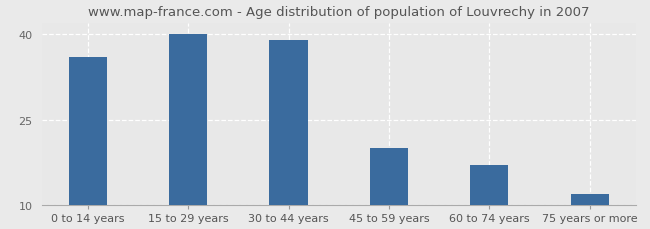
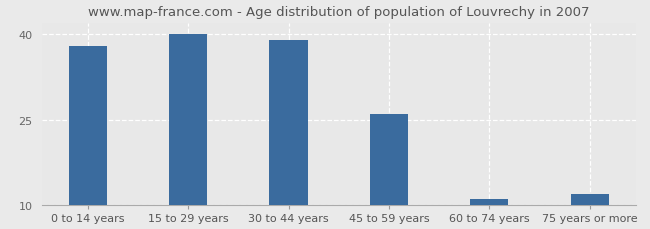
0 to 14 years: 36 -> 38
45 to 59 years: 20 -> 26
60 to 74 years: 17 -> 11
